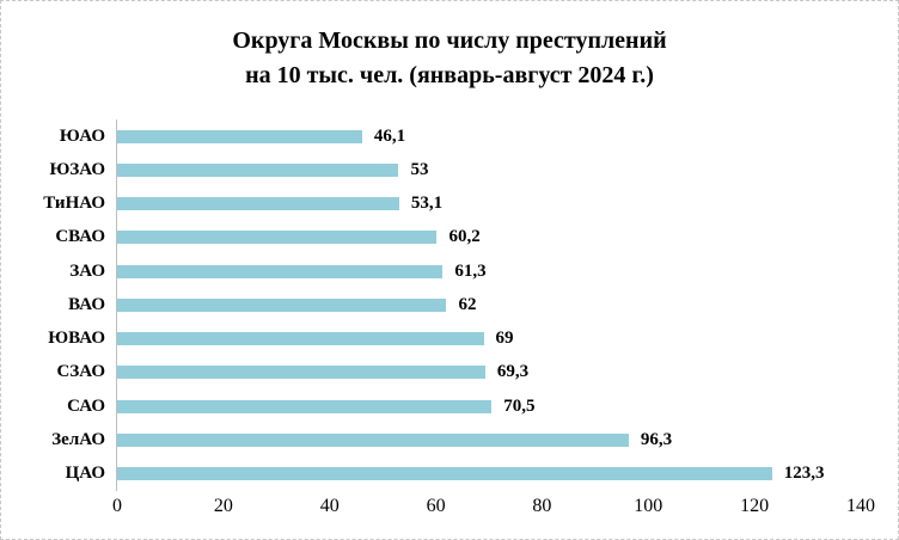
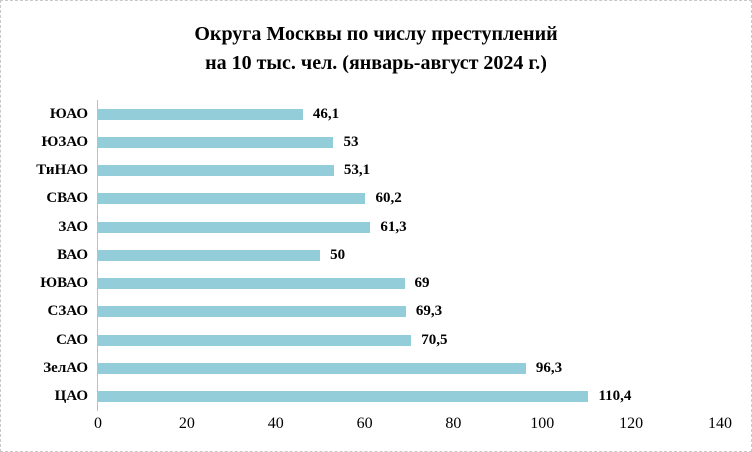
ВАО: 62 -> 50
ЦАО: 123,3 -> 110,4
